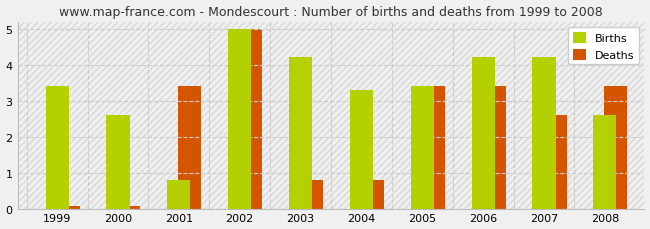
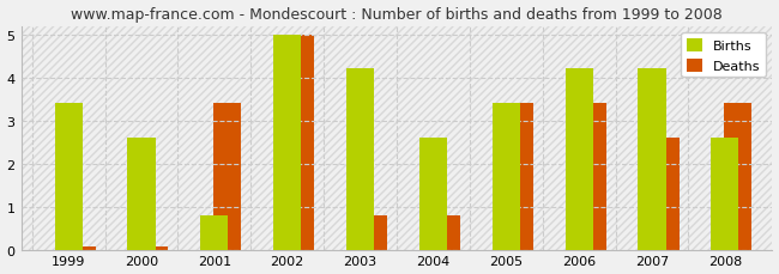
Births/2004: 3.3 -> 2.6
